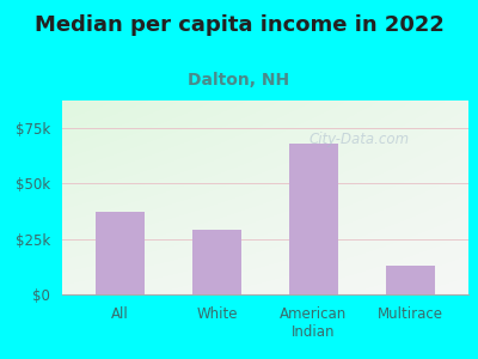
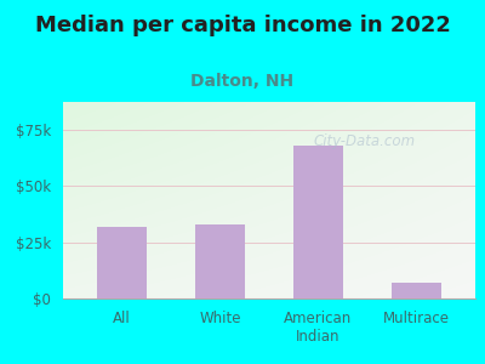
All: $37k -> $32k
White: $29k -> $33k
Multirace: $13k -> $7k
